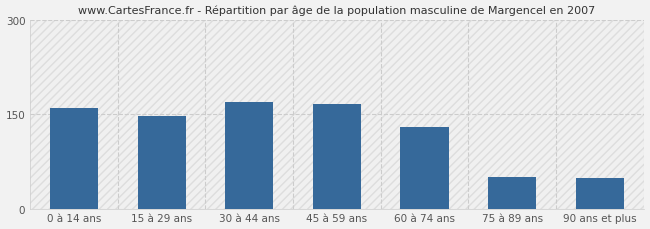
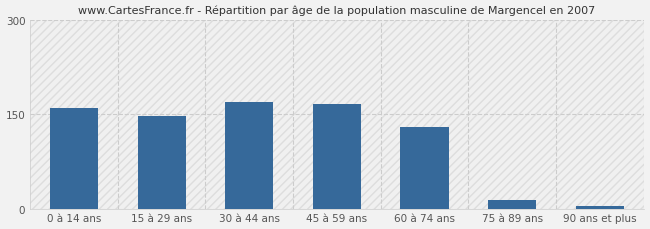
75 à 89 ans: 50 -> 13
90 ans et plus: 48 -> 4
